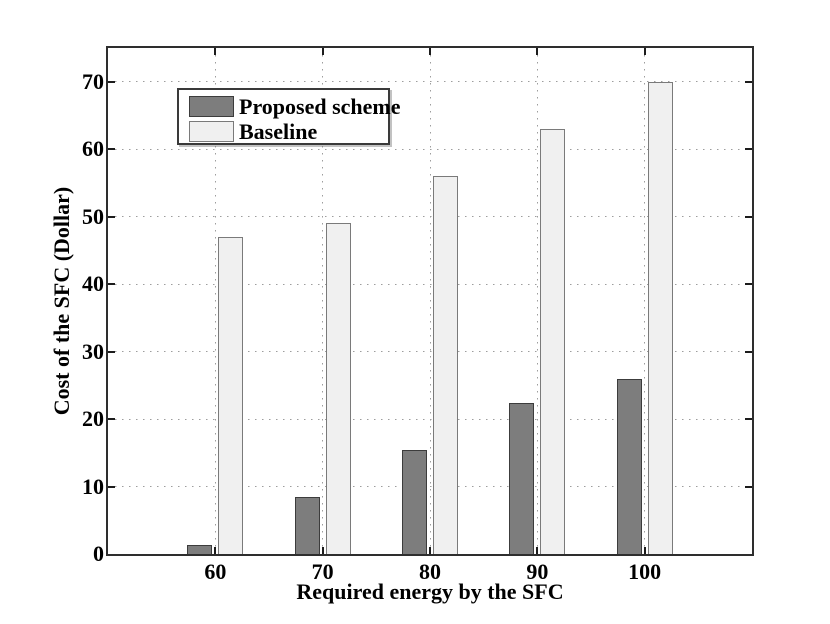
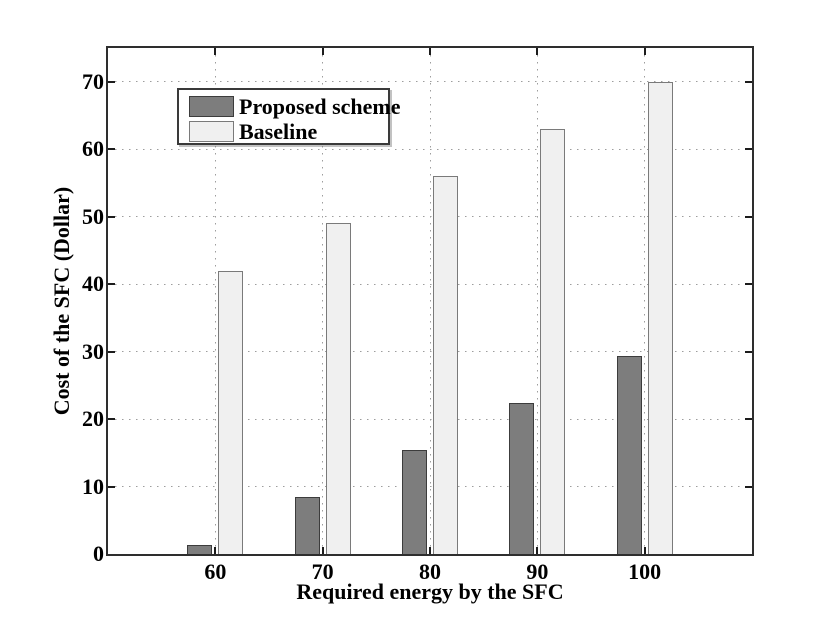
Baseline/60: 47 -> 42
Proposed scheme/100: 26 -> 29
